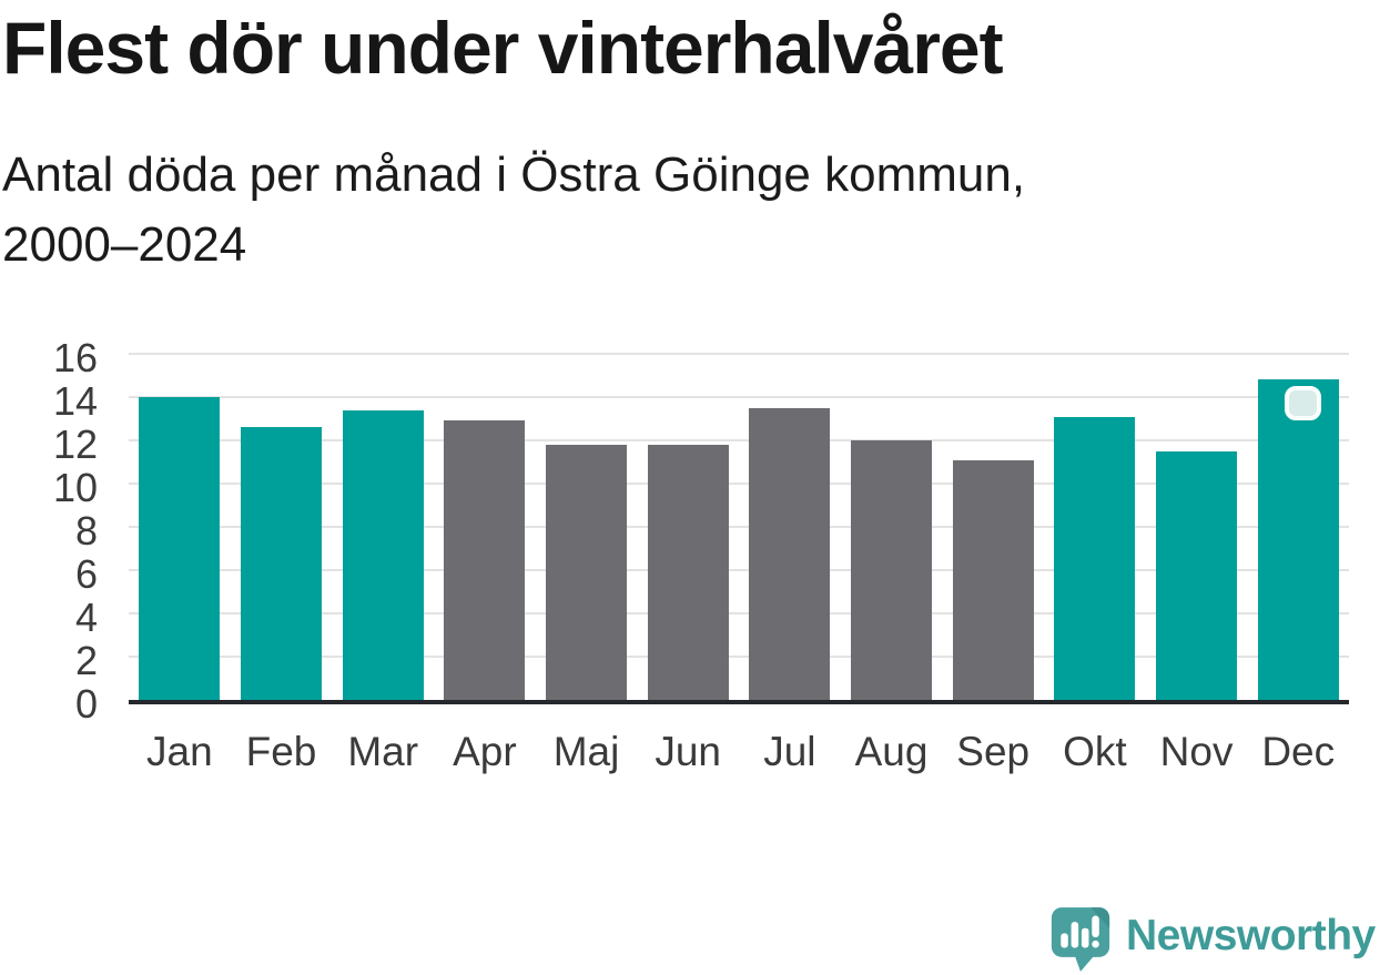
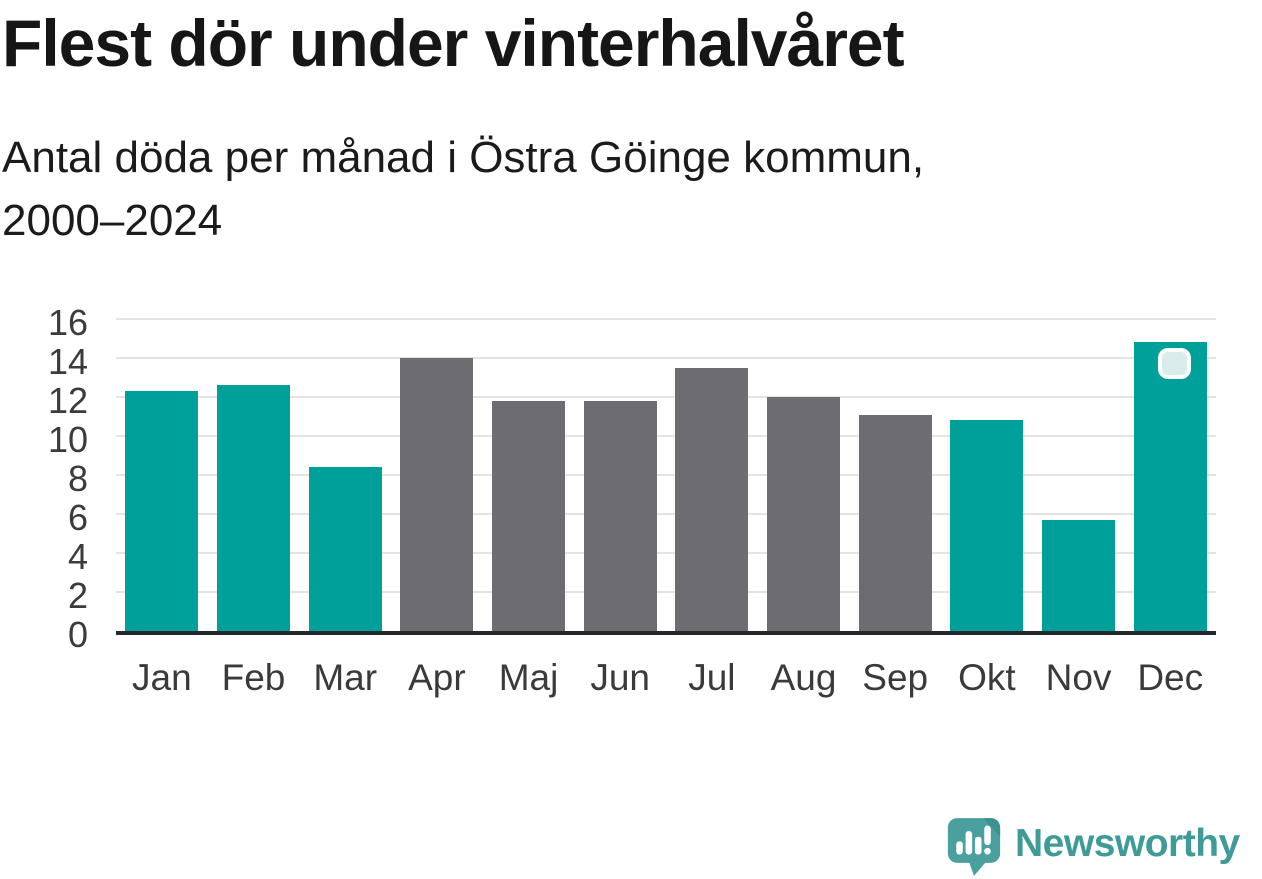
Jan: 14.0 -> 12.3
Mar: 13.4 -> 8.4
Apr: 12.9 -> 14.0
Okt: 13.1 -> 10.8
Nov: 11.5 -> 5.7
